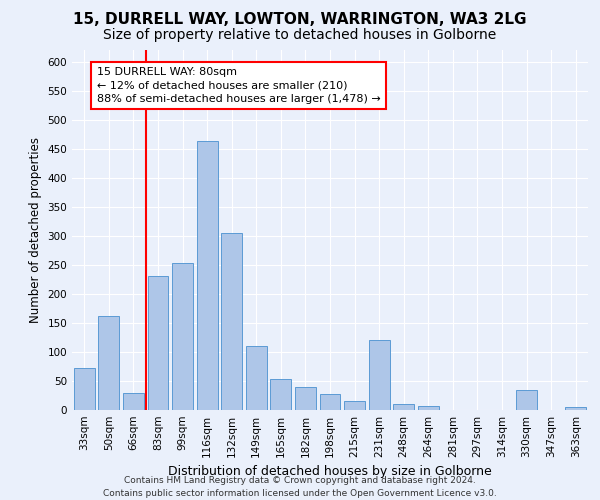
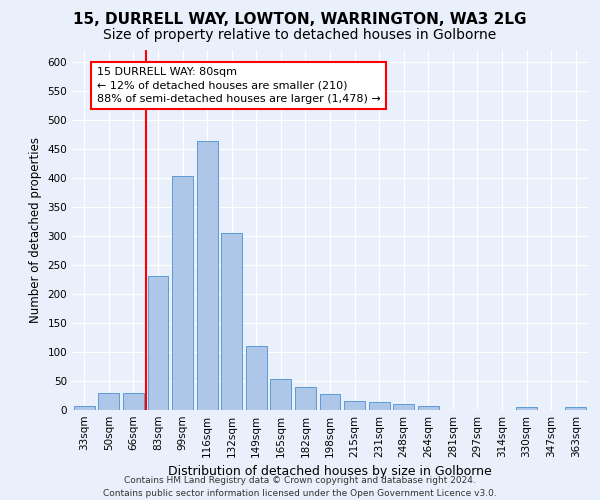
33sqm: 72 -> 7
50sqm: 162 -> 30
99sqm: 254 -> 403
231sqm: 120 -> 13
330sqm: 34 -> 5
